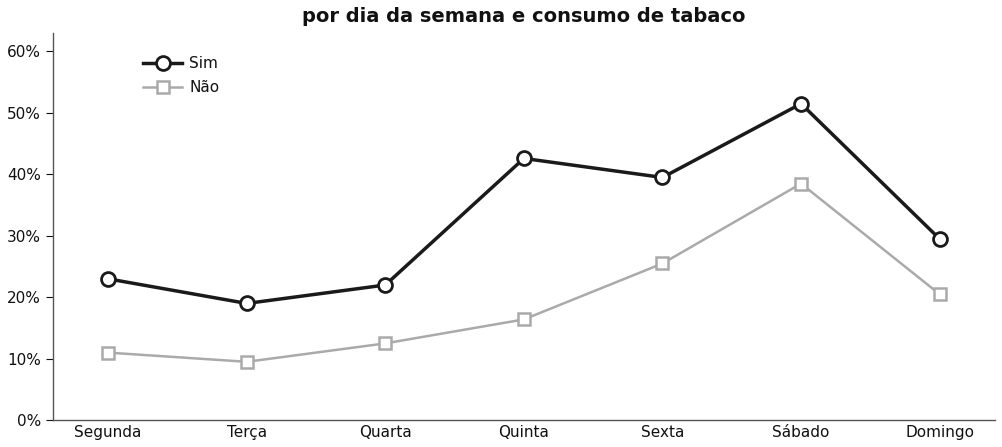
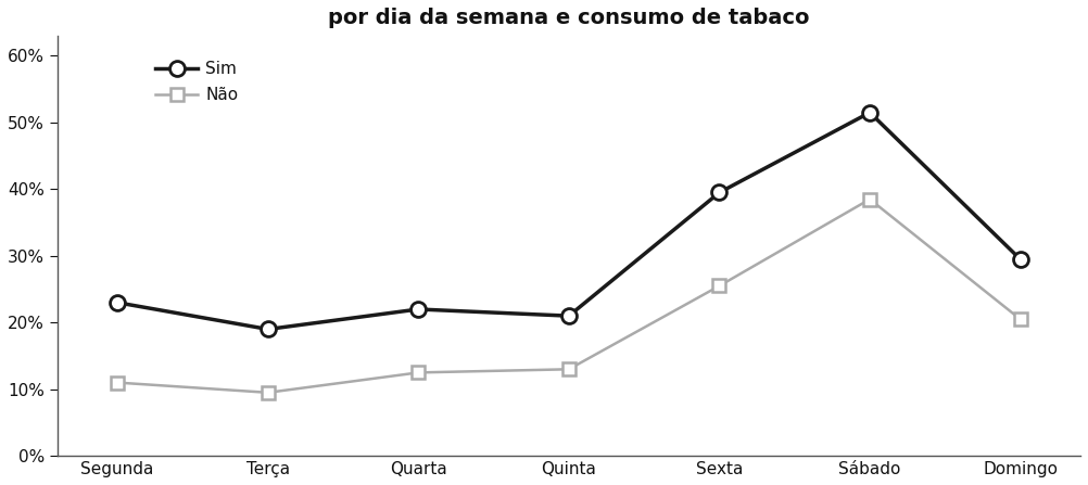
Sim/Quinta: 42.6% -> 21.0%
Não/Quinta: 16.4% -> 13.0%
